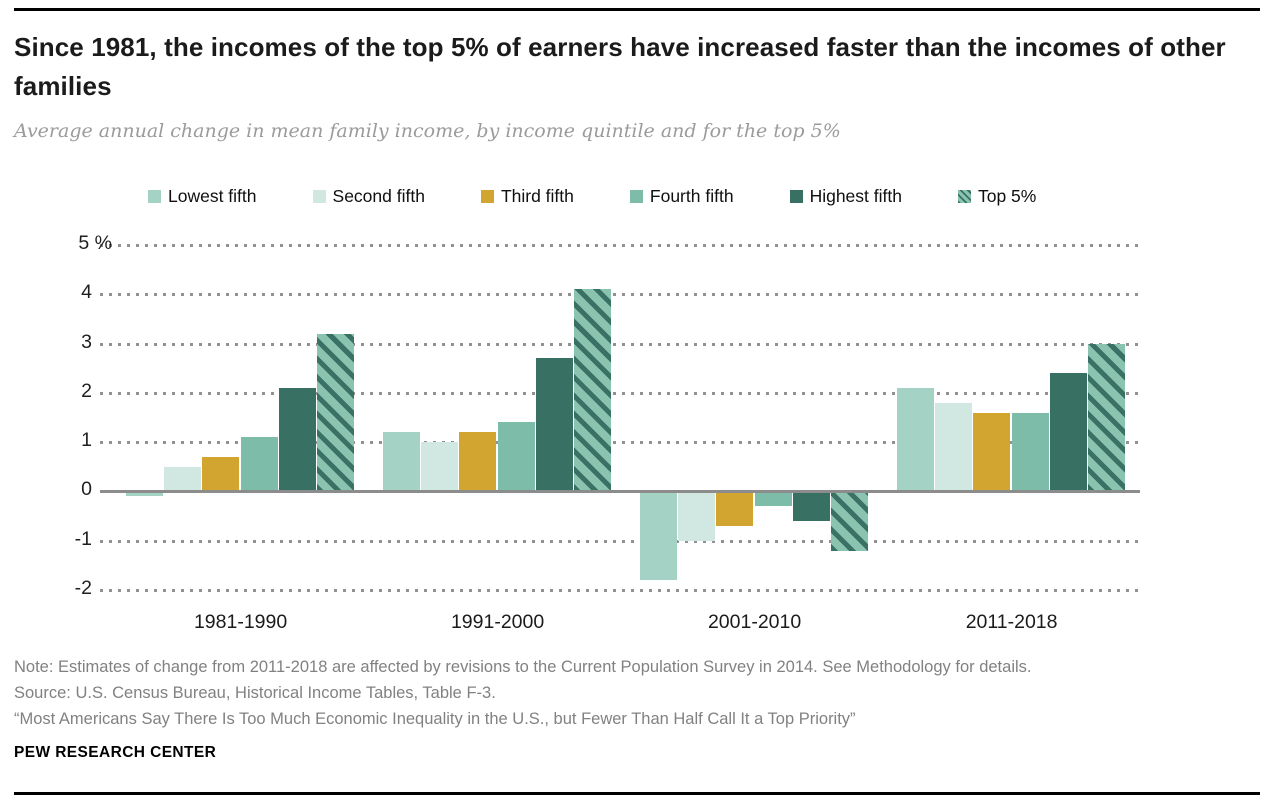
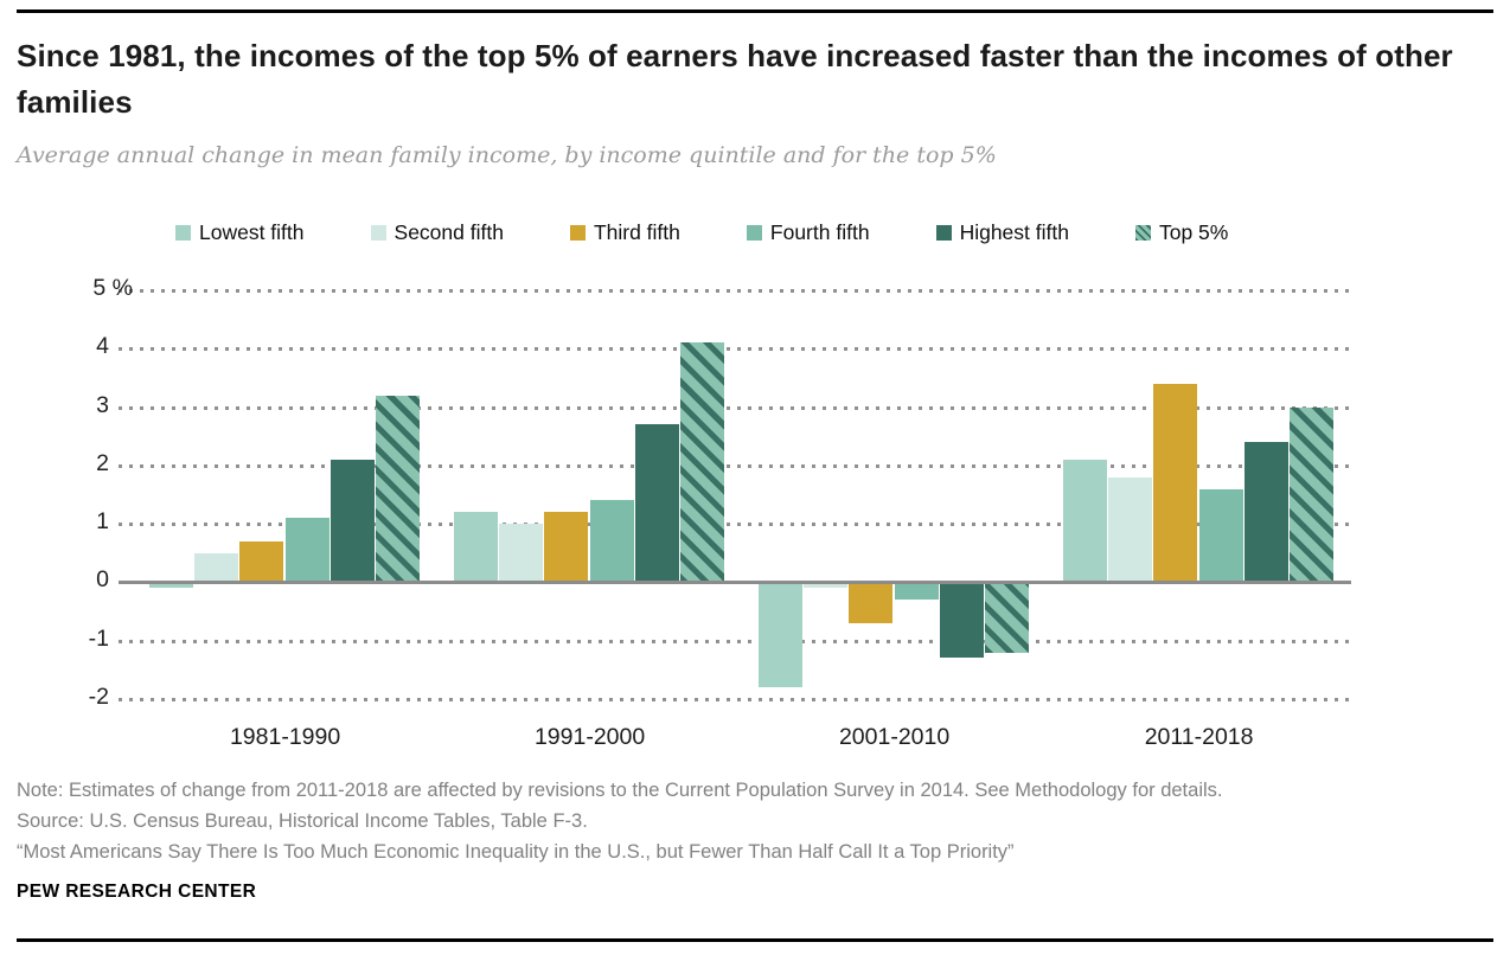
Second fifth/2001-2010: -1.0 -> -0.1
Highest fifth/2001-2010: -0.6 -> -1.3
Third fifth/2011-2018: 1.6 -> 3.4
